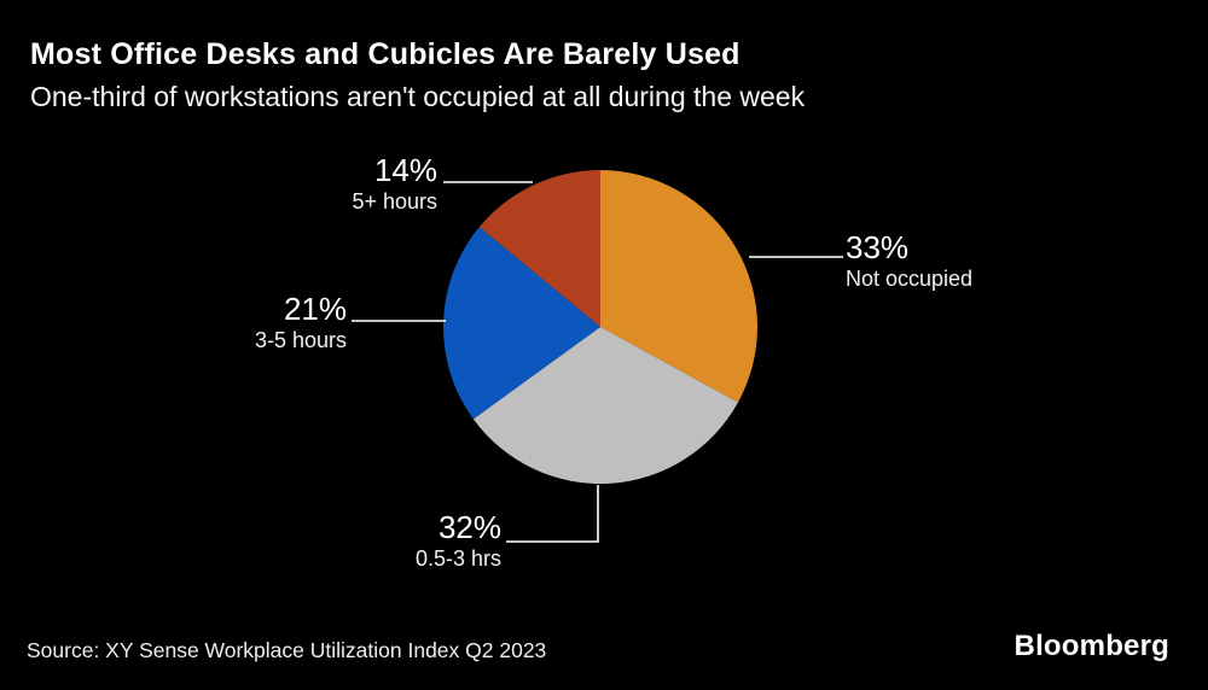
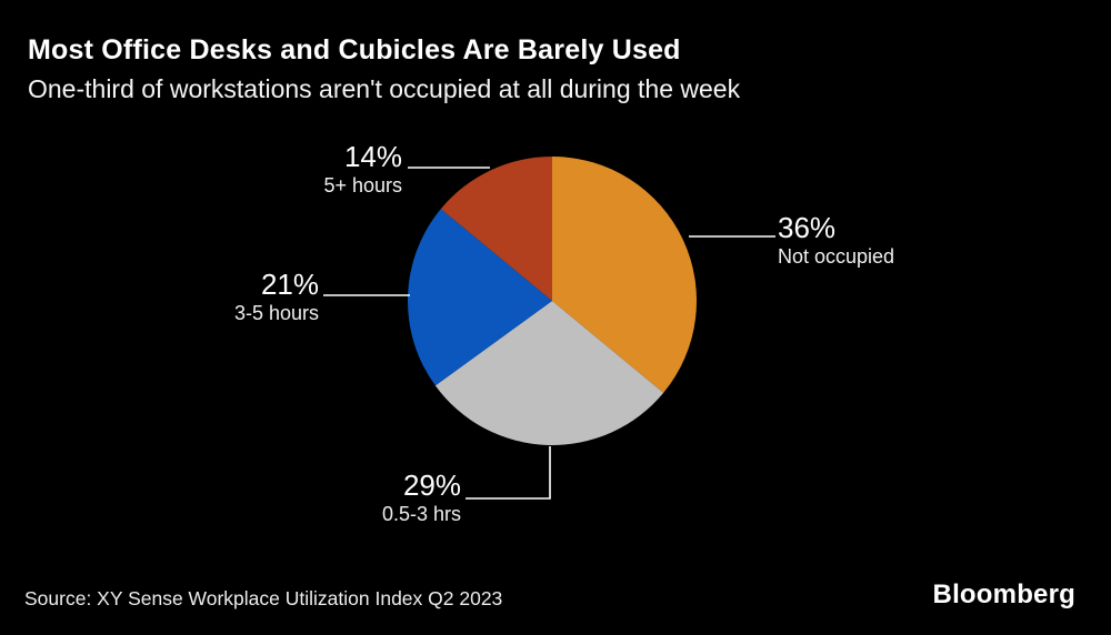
Not occupied: 33% -> 36%
0.5-3 hrs: 32% -> 29%
